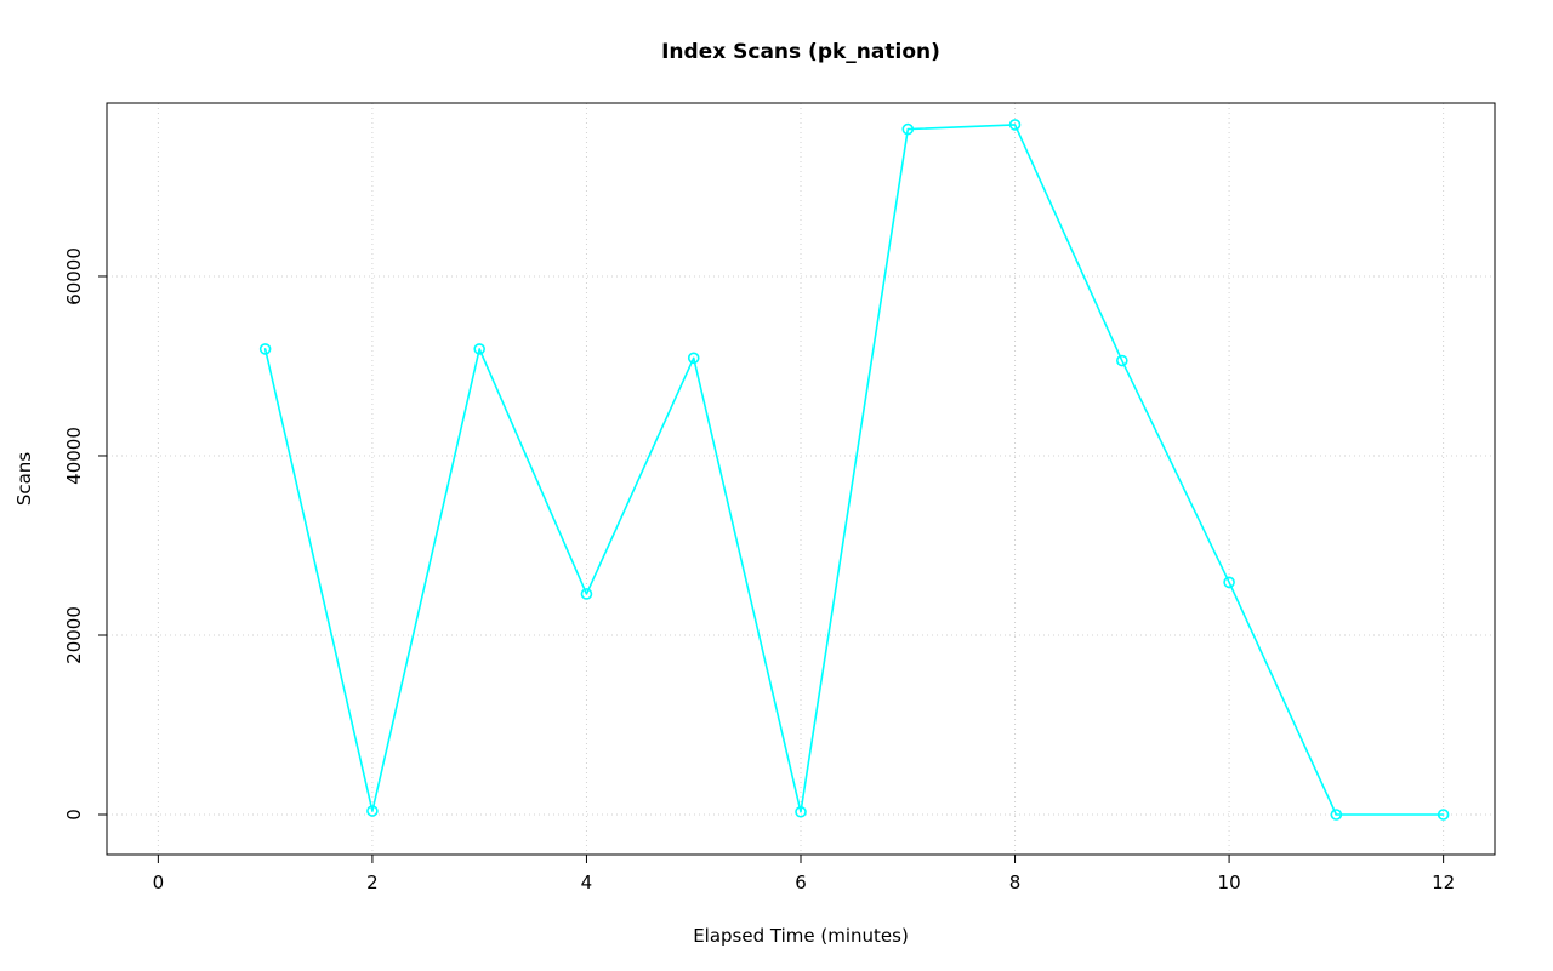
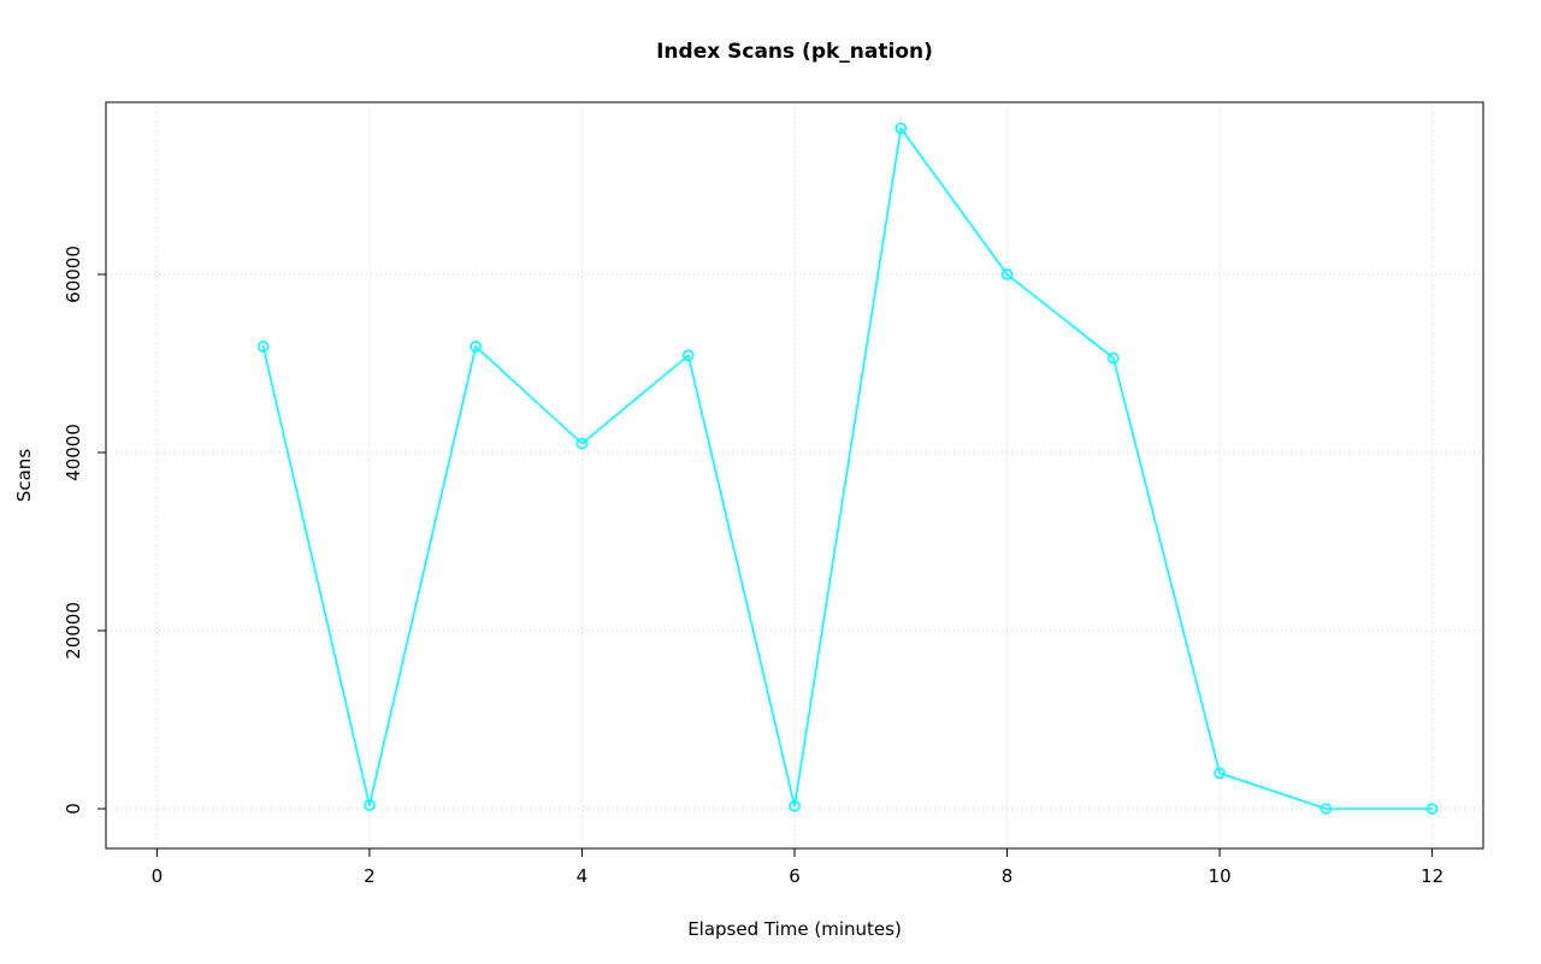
4: 25000 -> 41000
8: 77000 -> 60000
10: 26000 -> 4000
